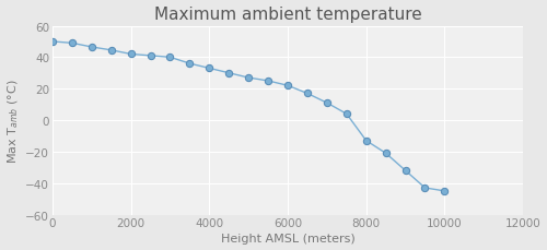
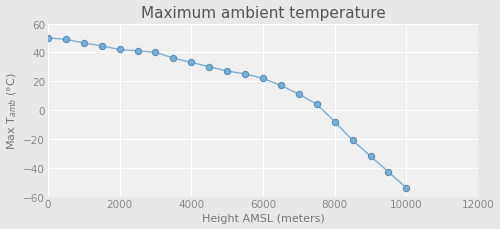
8000: -13 -> -8
10000: -45 -> -54
